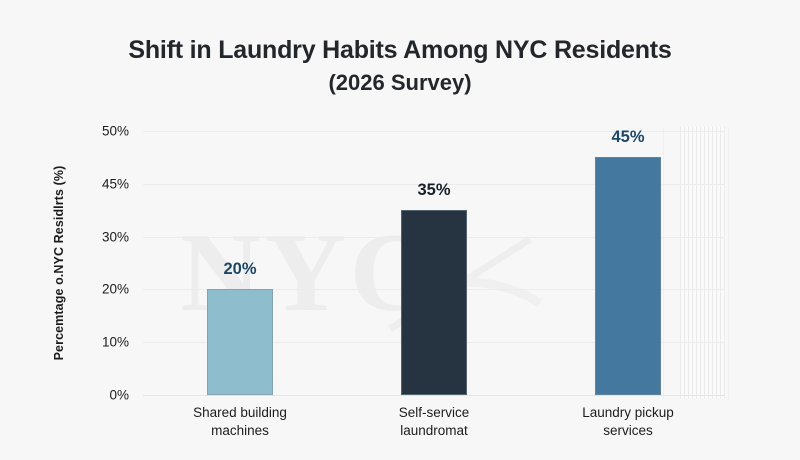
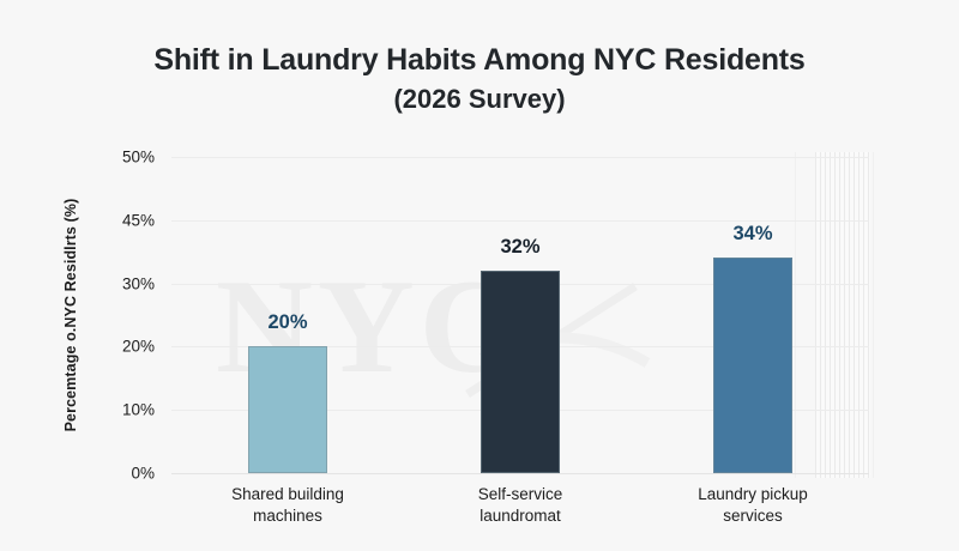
Self-service laundromat: 35% -> 32%
Laundry pickup services: 45% -> 34%
